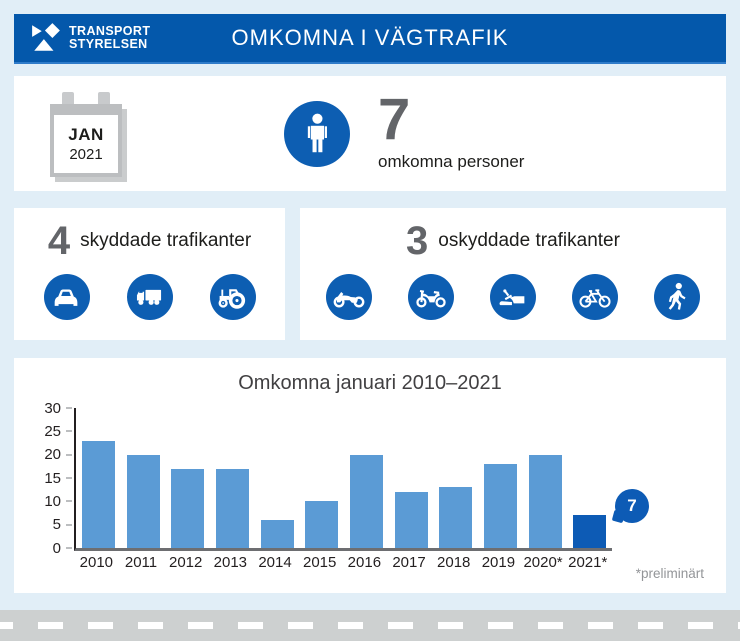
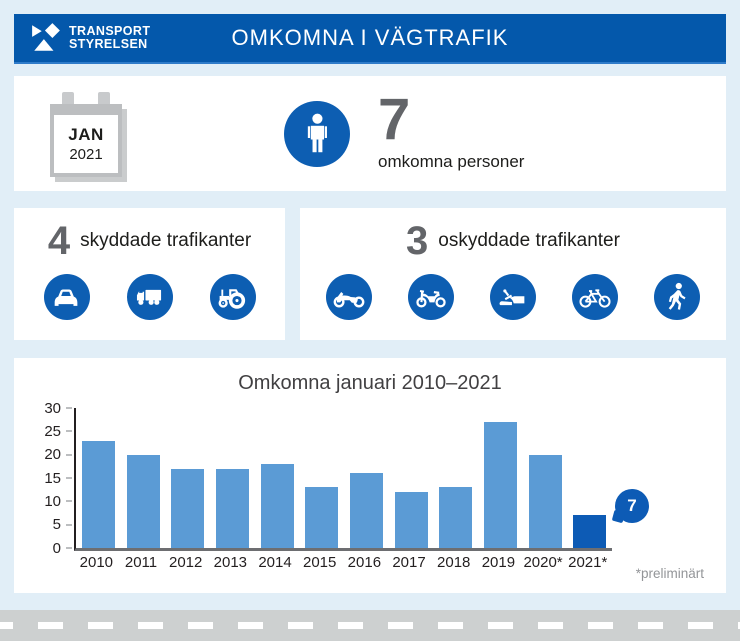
2014: 6 -> 18
2015: 10 -> 13
2016: 20 -> 16
2019: 18 -> 27
